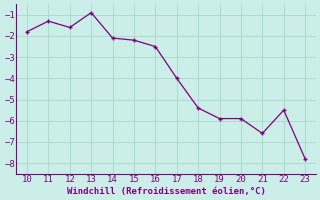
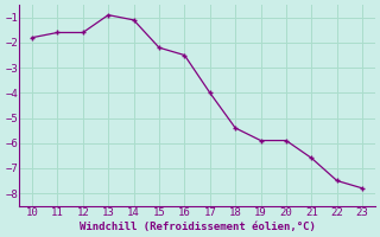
11: -1.3 -> -1.6
14: -2.1 -> -1.1
22: -5.5 -> -7.5
